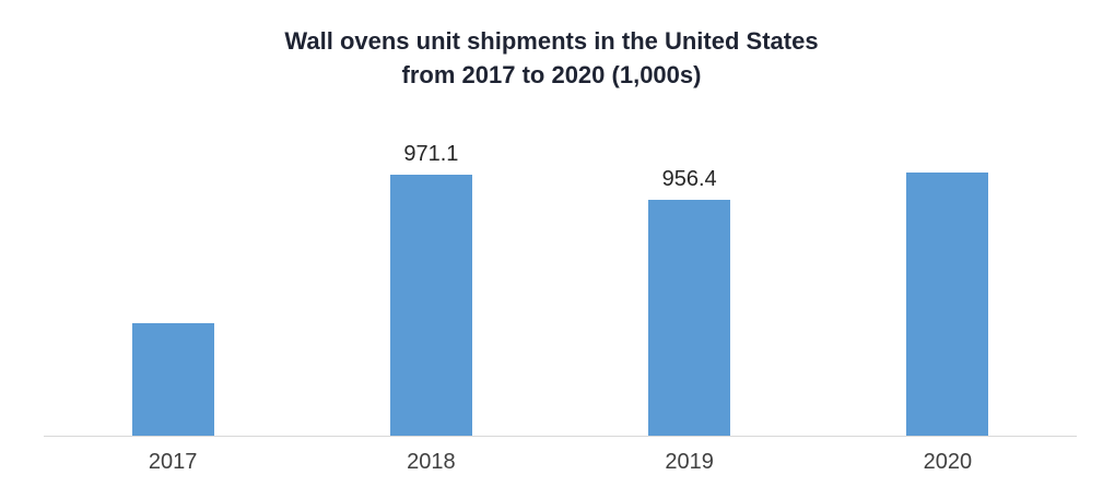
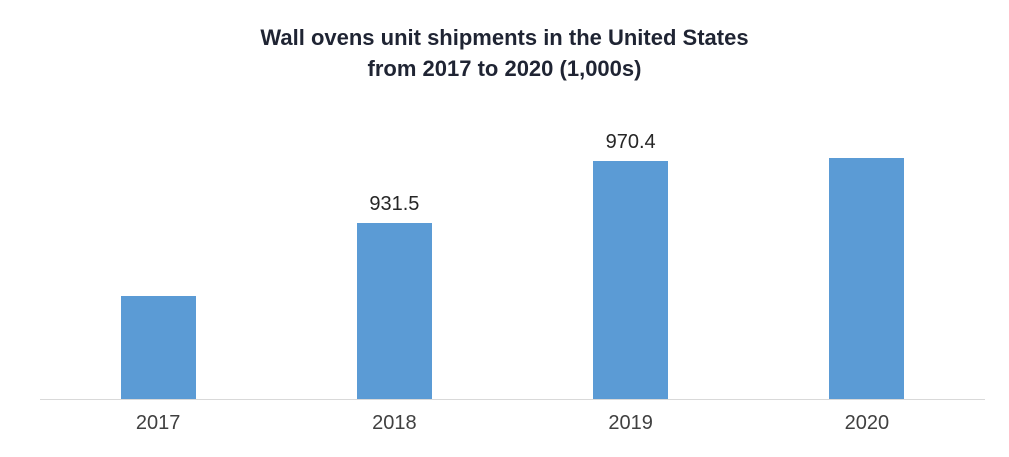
2018: 971.1 -> 931.5
2019: 956.4 -> 970.4
